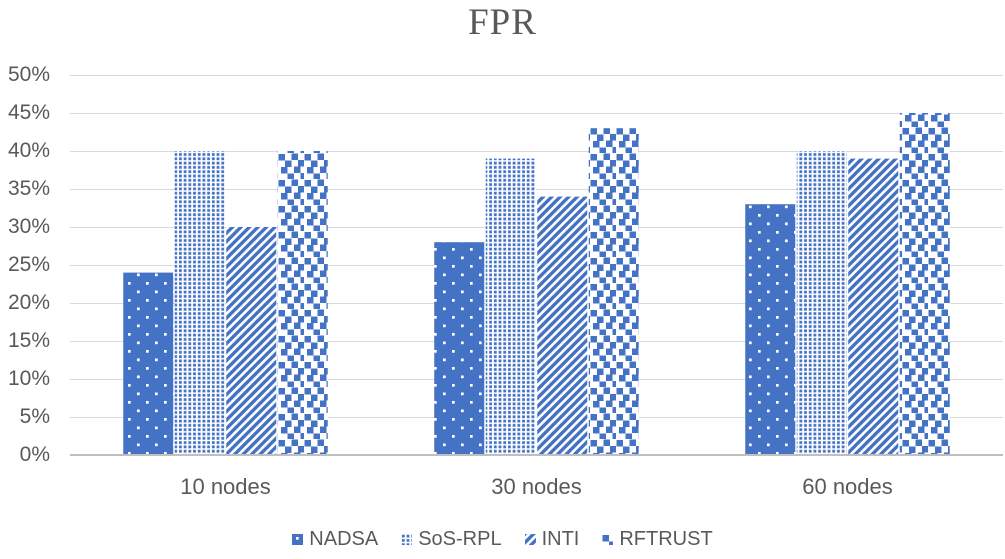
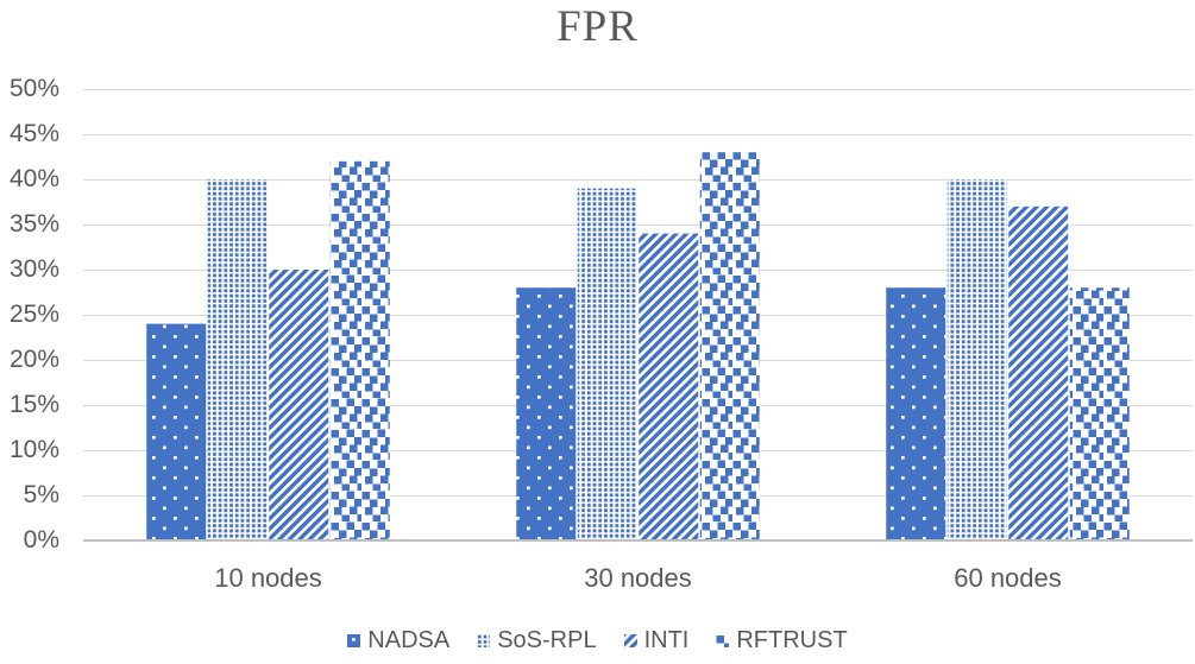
RFTRUST/10 nodes: 40% -> 42%
NADSA/60 nodes: 33% -> 28%
INTI/60 nodes: 39% -> 37%
RFTRUST/60 nodes: 45% -> 28%
